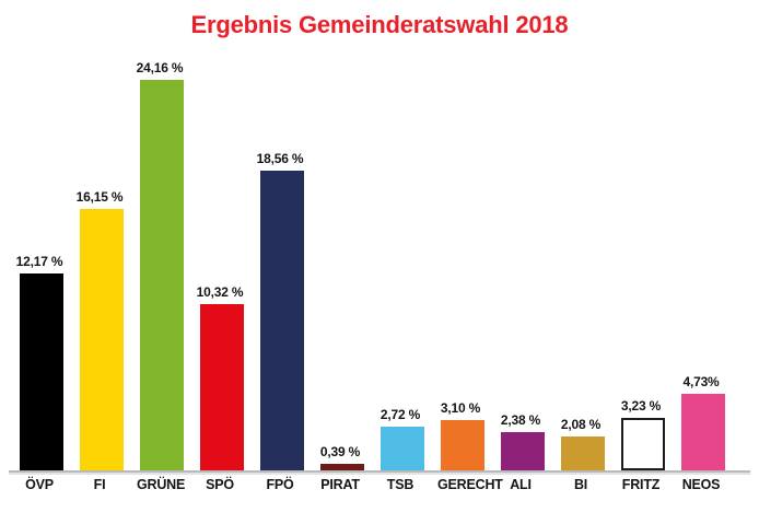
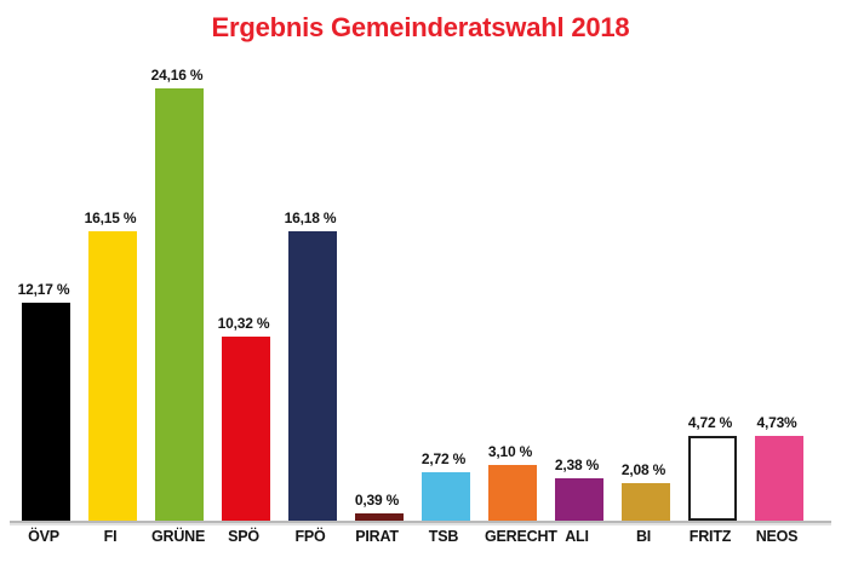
FPÖ: 18,56 -> 16,18
FRITZ: 3,23 -> 4,72
